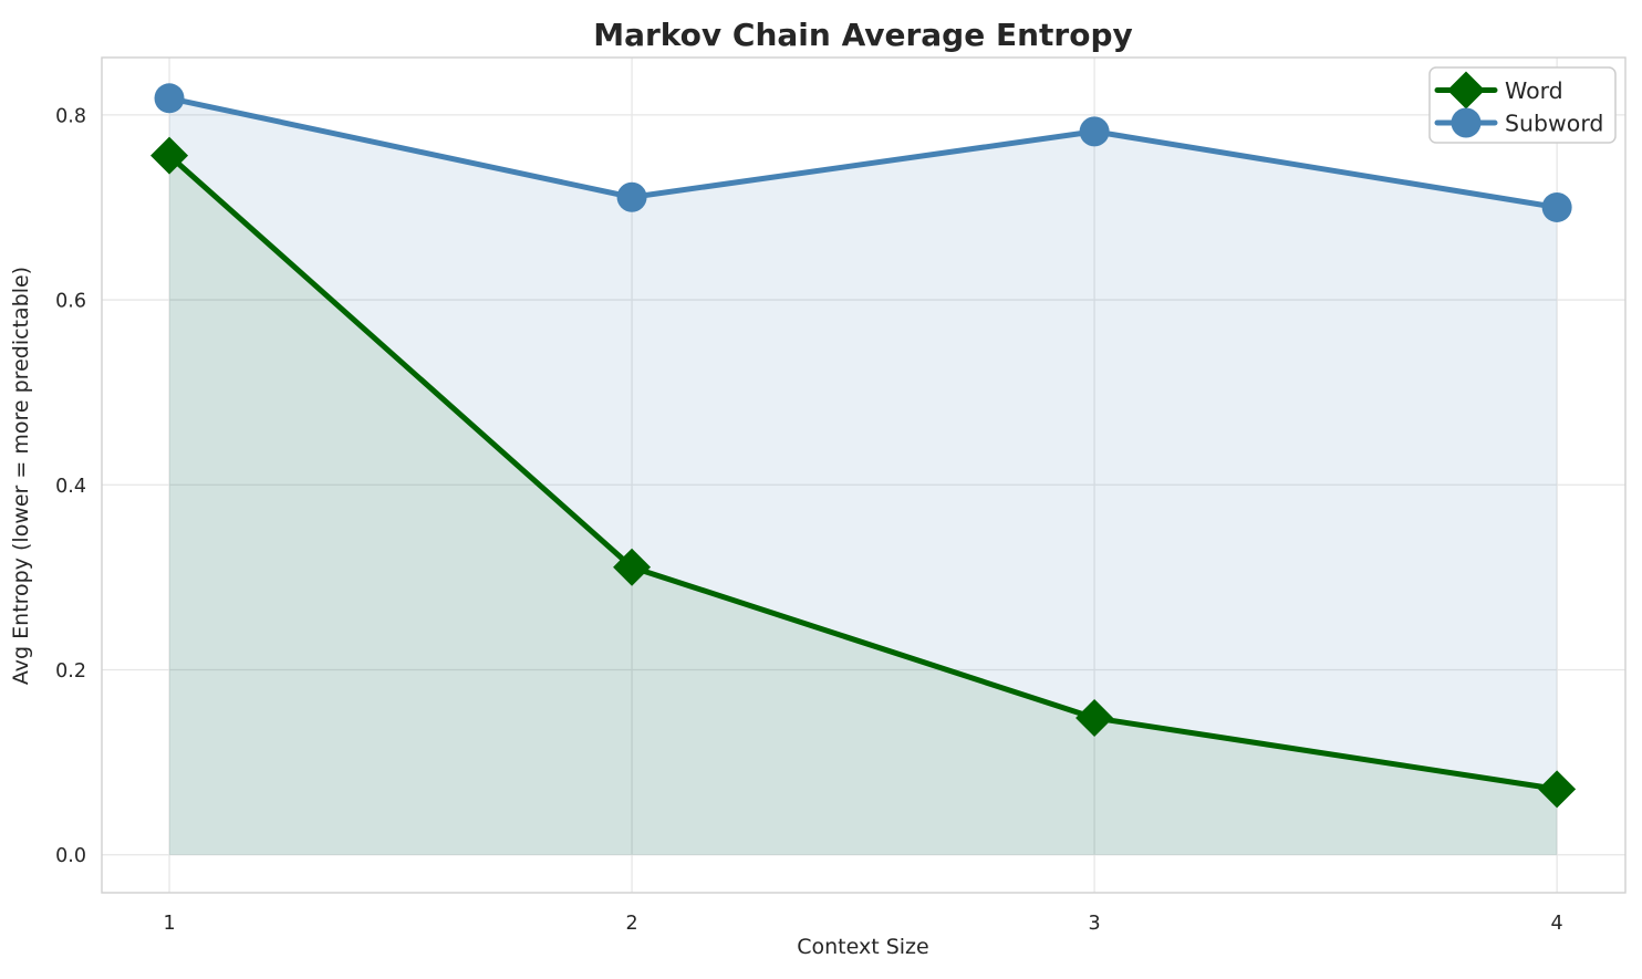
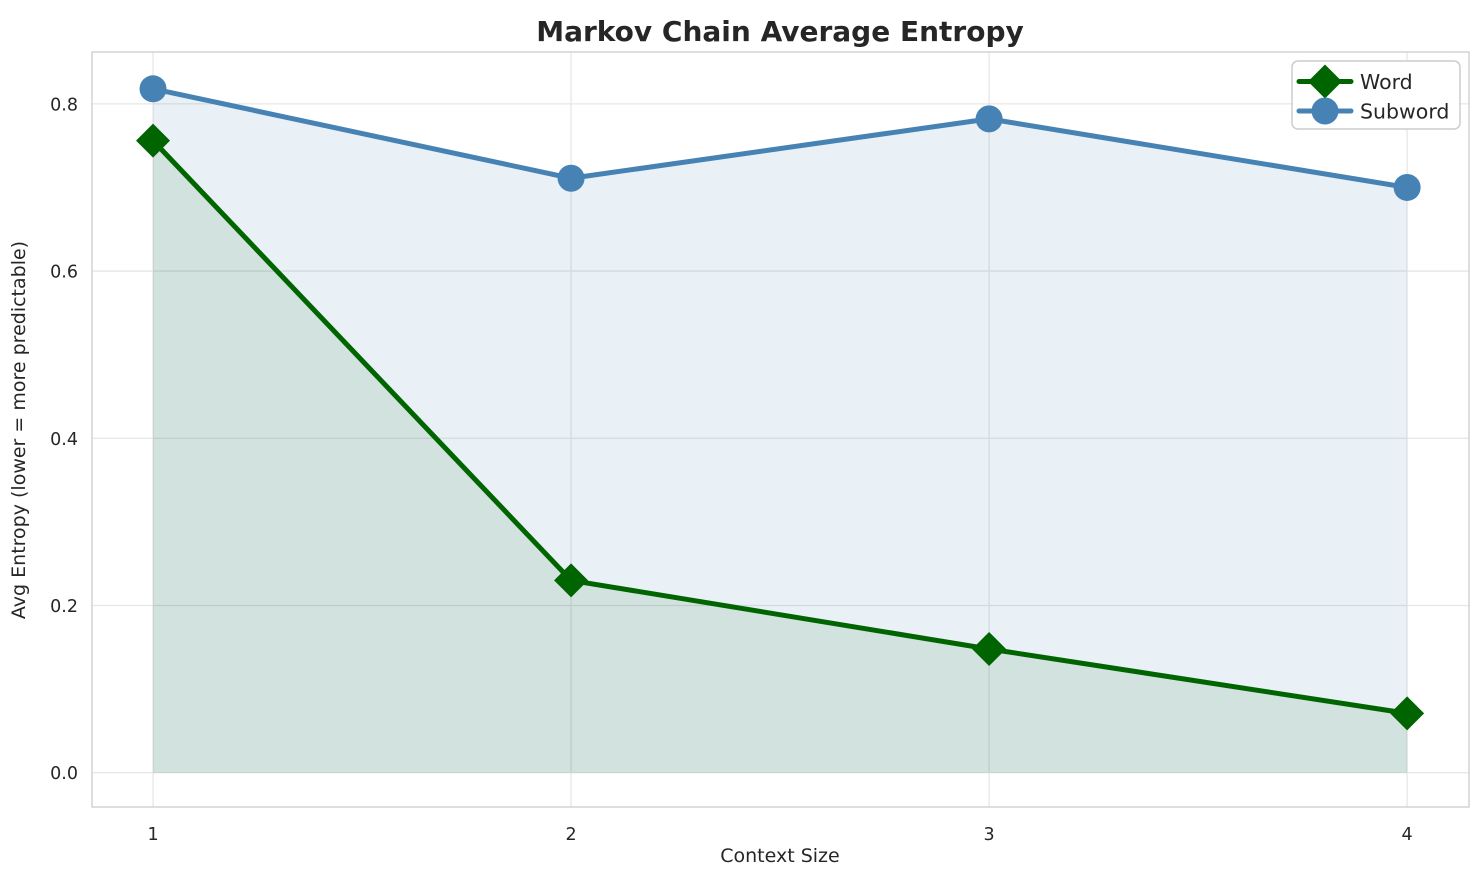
Word/2: 0.31 -> 0.23
